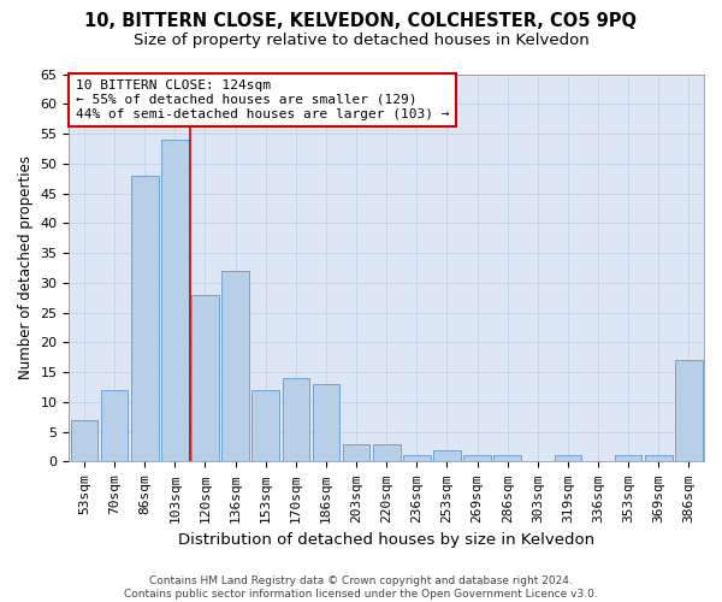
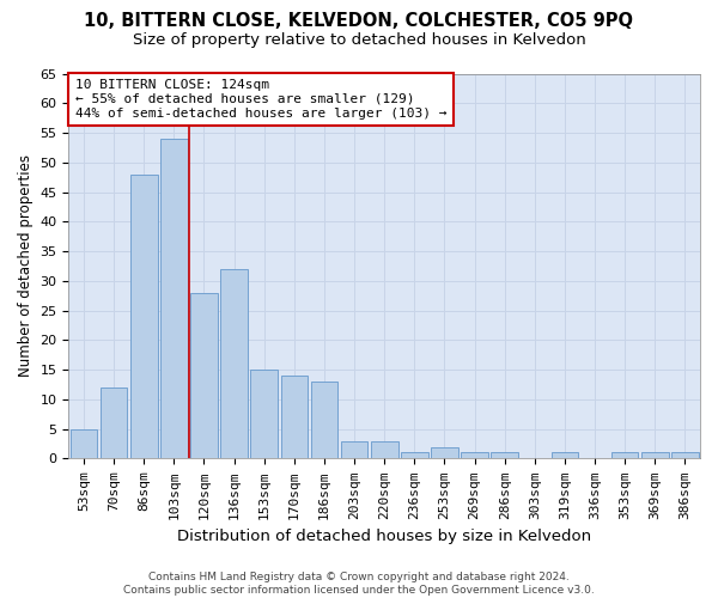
53sqm: 7 -> 5
153sqm: 12 -> 15
386sqm: 17 -> 1
